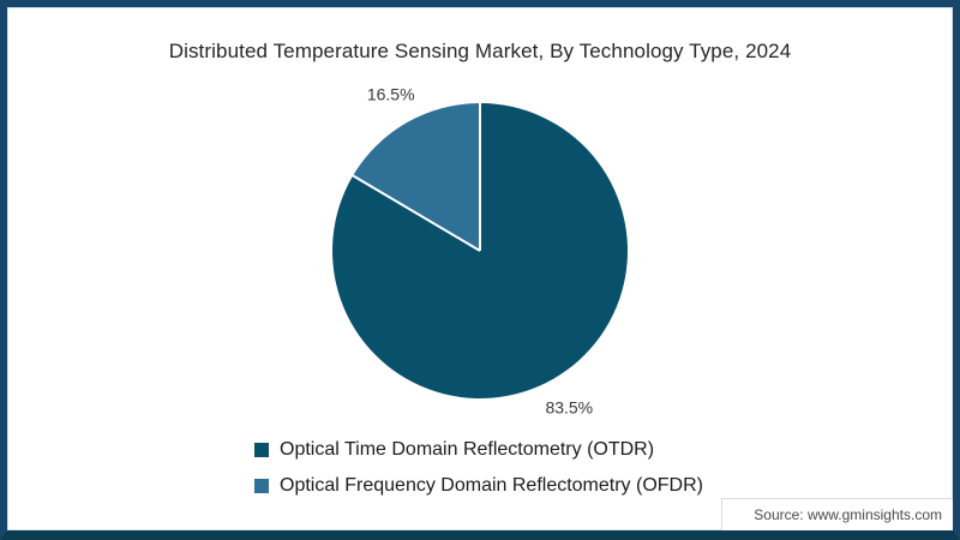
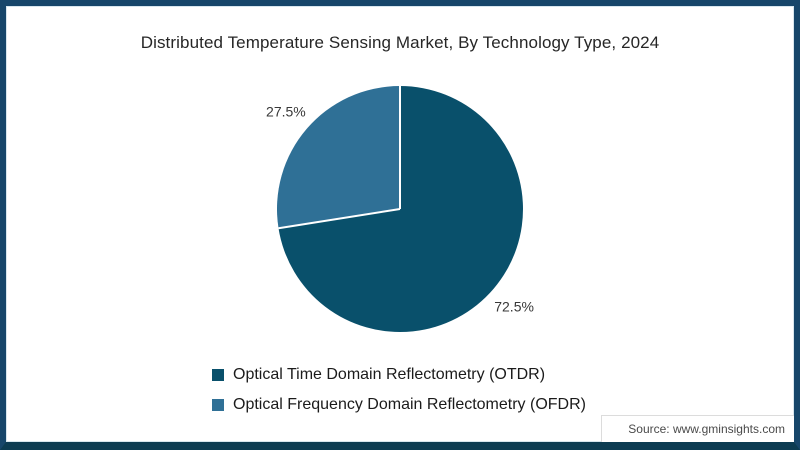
Optical Time Domain Reflectometry (OTDR): 83.5% -> 72.5%
Optical Frequency Domain Reflectometry (OFDR): 16.5% -> 27.5%
